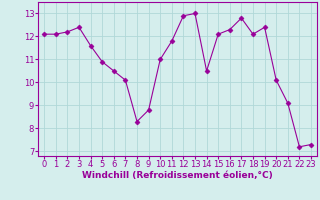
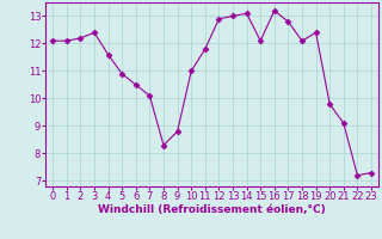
14: 10.5 -> 13.1
16: 12.3 -> 13.2
20: 10.1 -> 9.8
